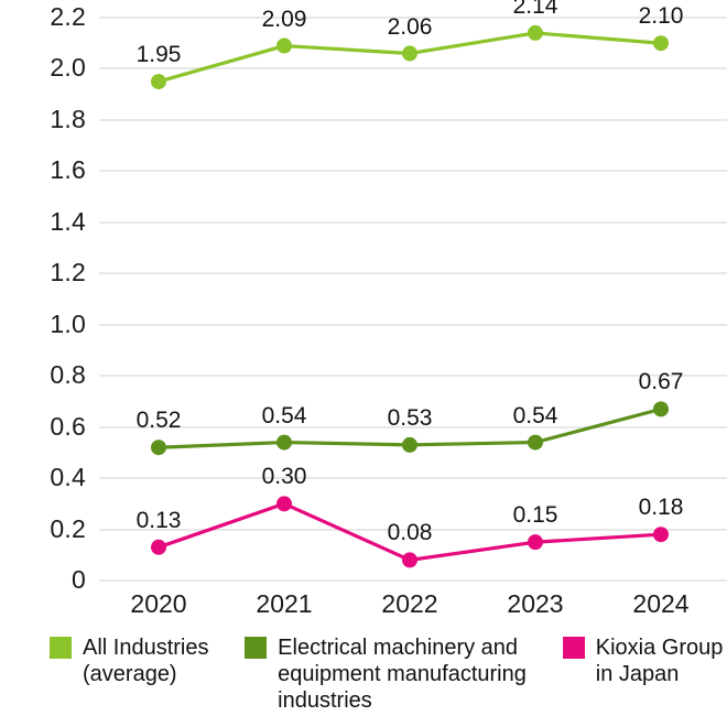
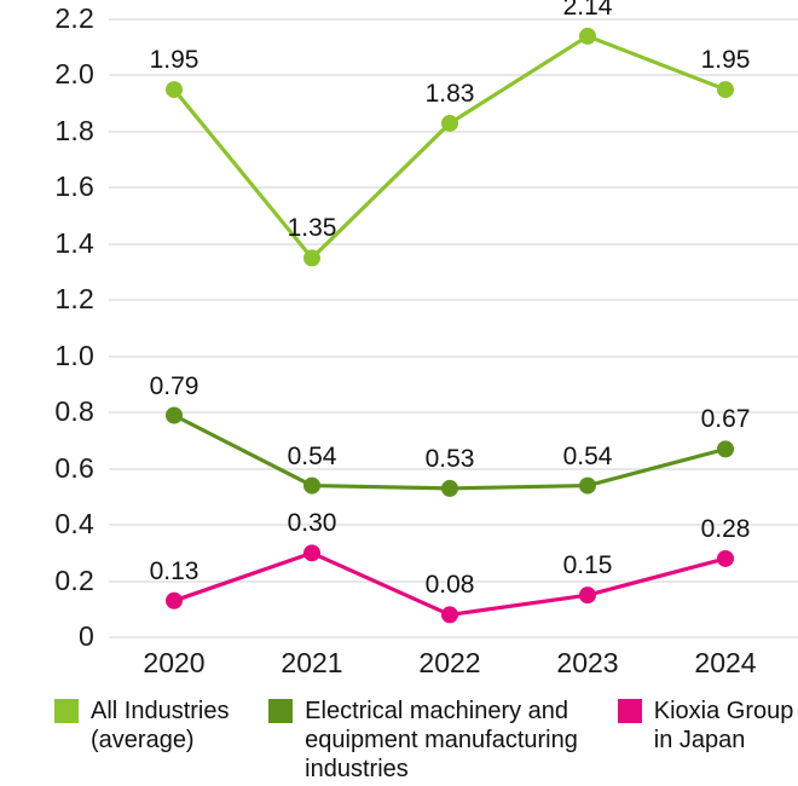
Electrical machinery and equipment manufacturing industries/2020: 0.52 -> 0.79
All Industries (average)/2021: 2.09 -> 1.35
All Industries (average)/2022: 2.06 -> 1.83
All Industries (average)/2024: 2.10 -> 1.95
Kioxia Group in Japan/2024: 0.18 -> 0.28
